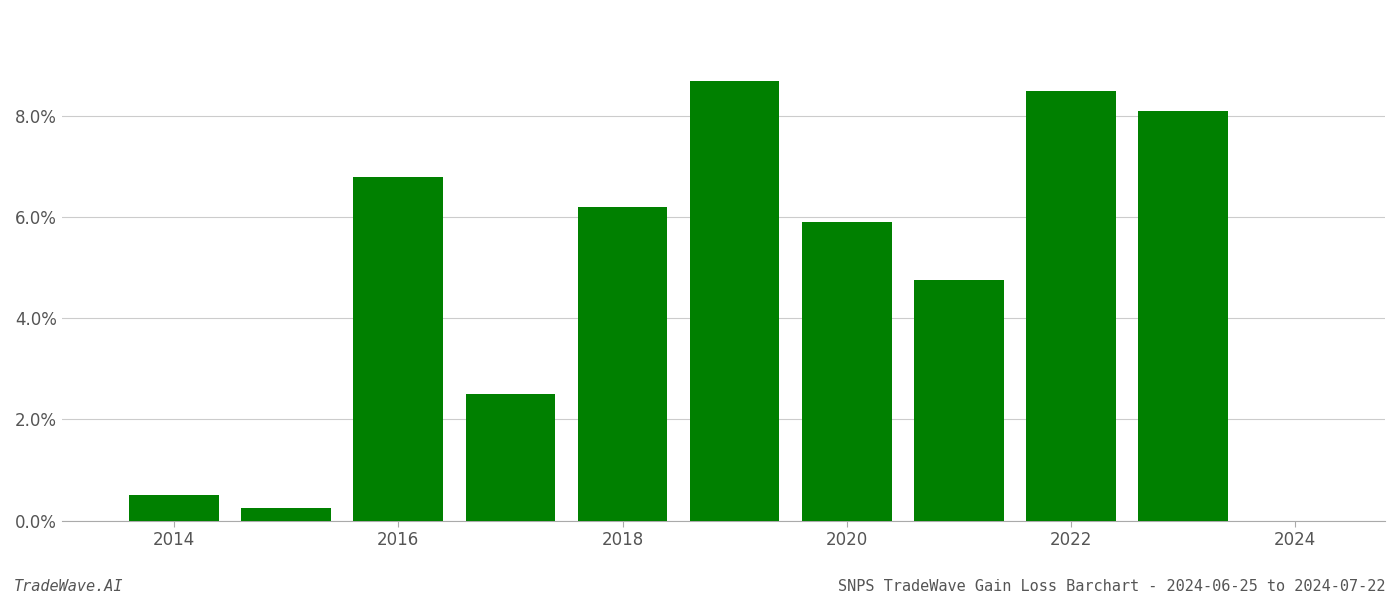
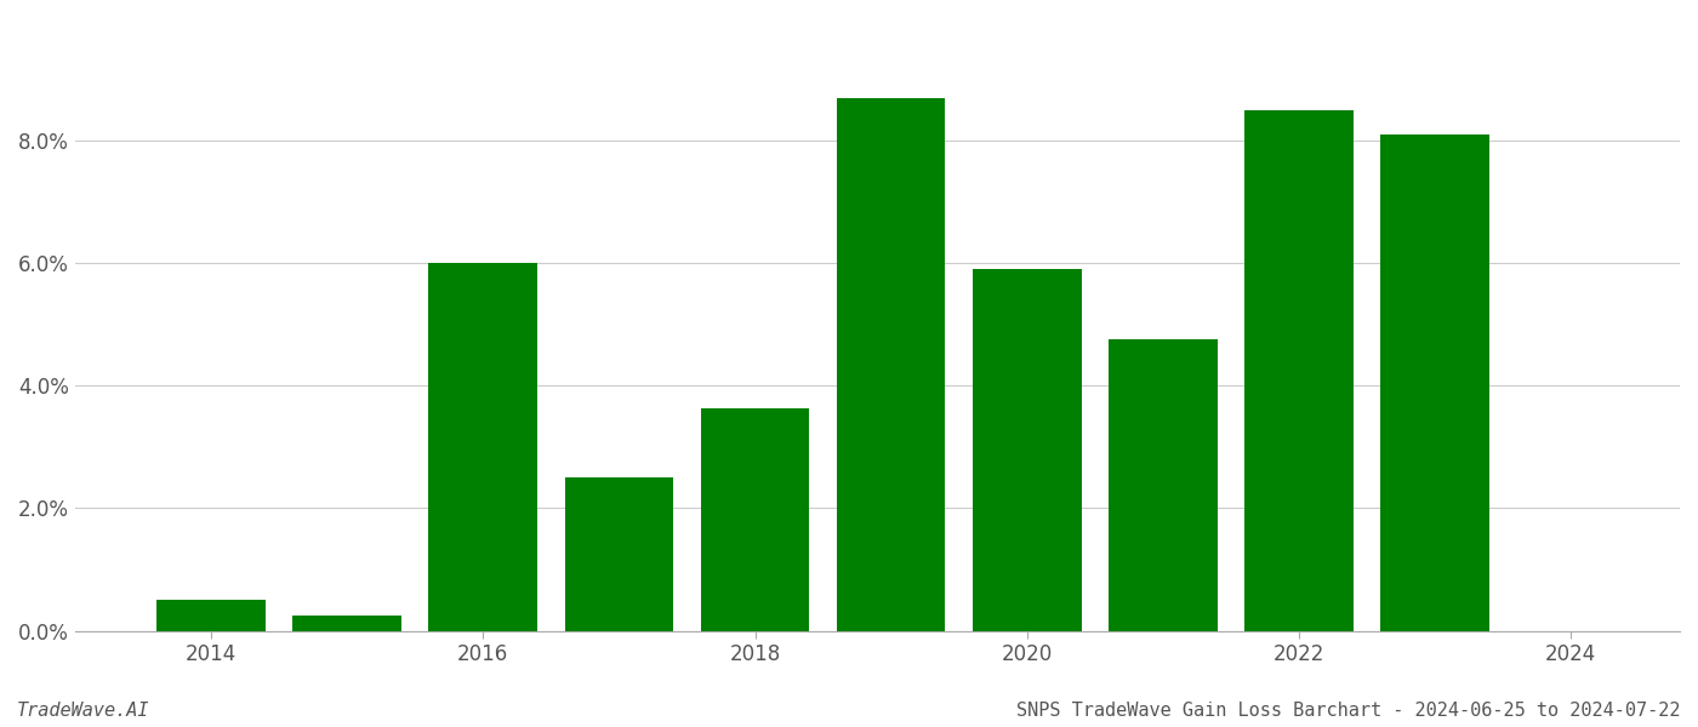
2016: 6.80% -> 6.00%
2018: 6.20% -> 3.64%
